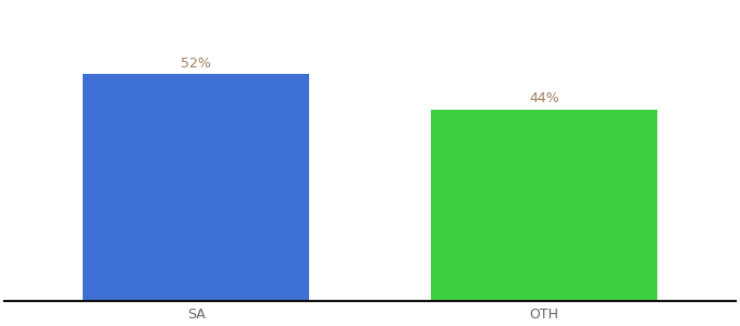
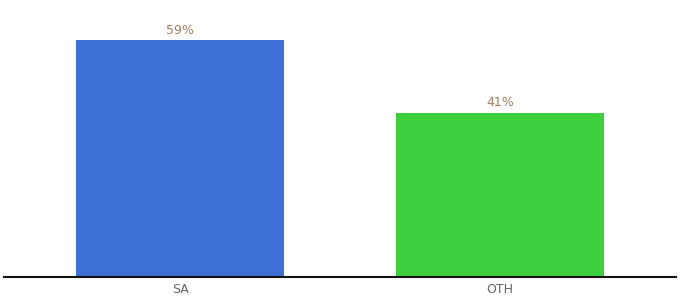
SA: 52% -> 59%
OTH: 44% -> 41%
